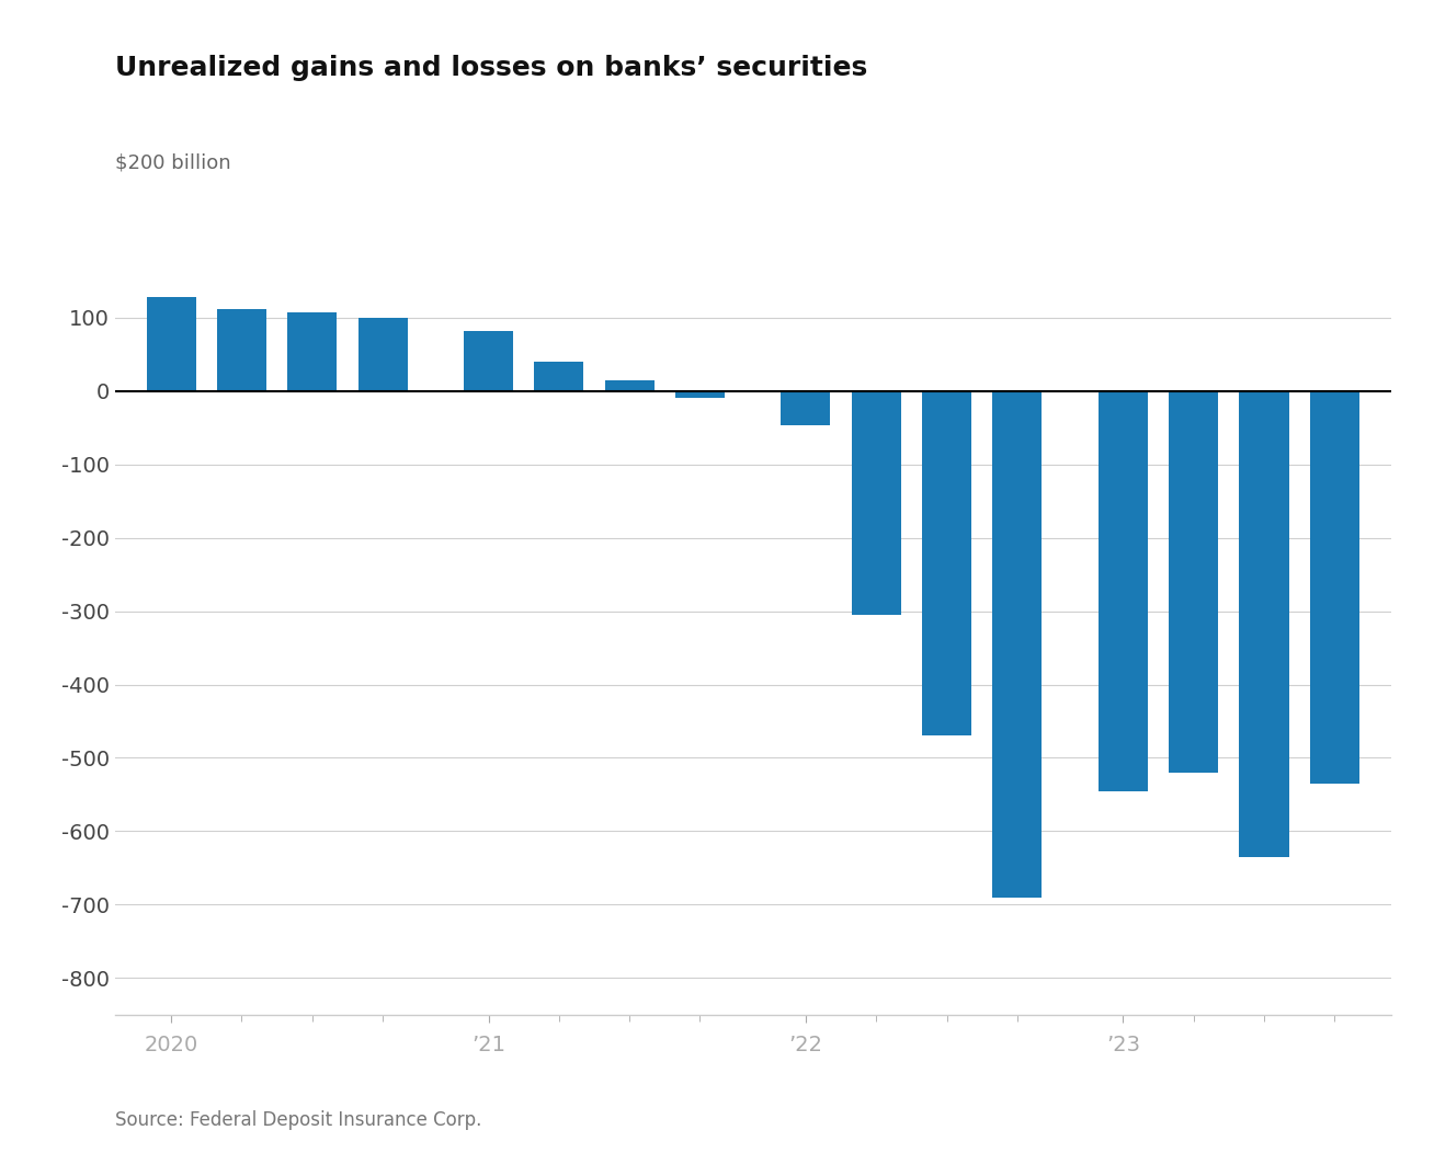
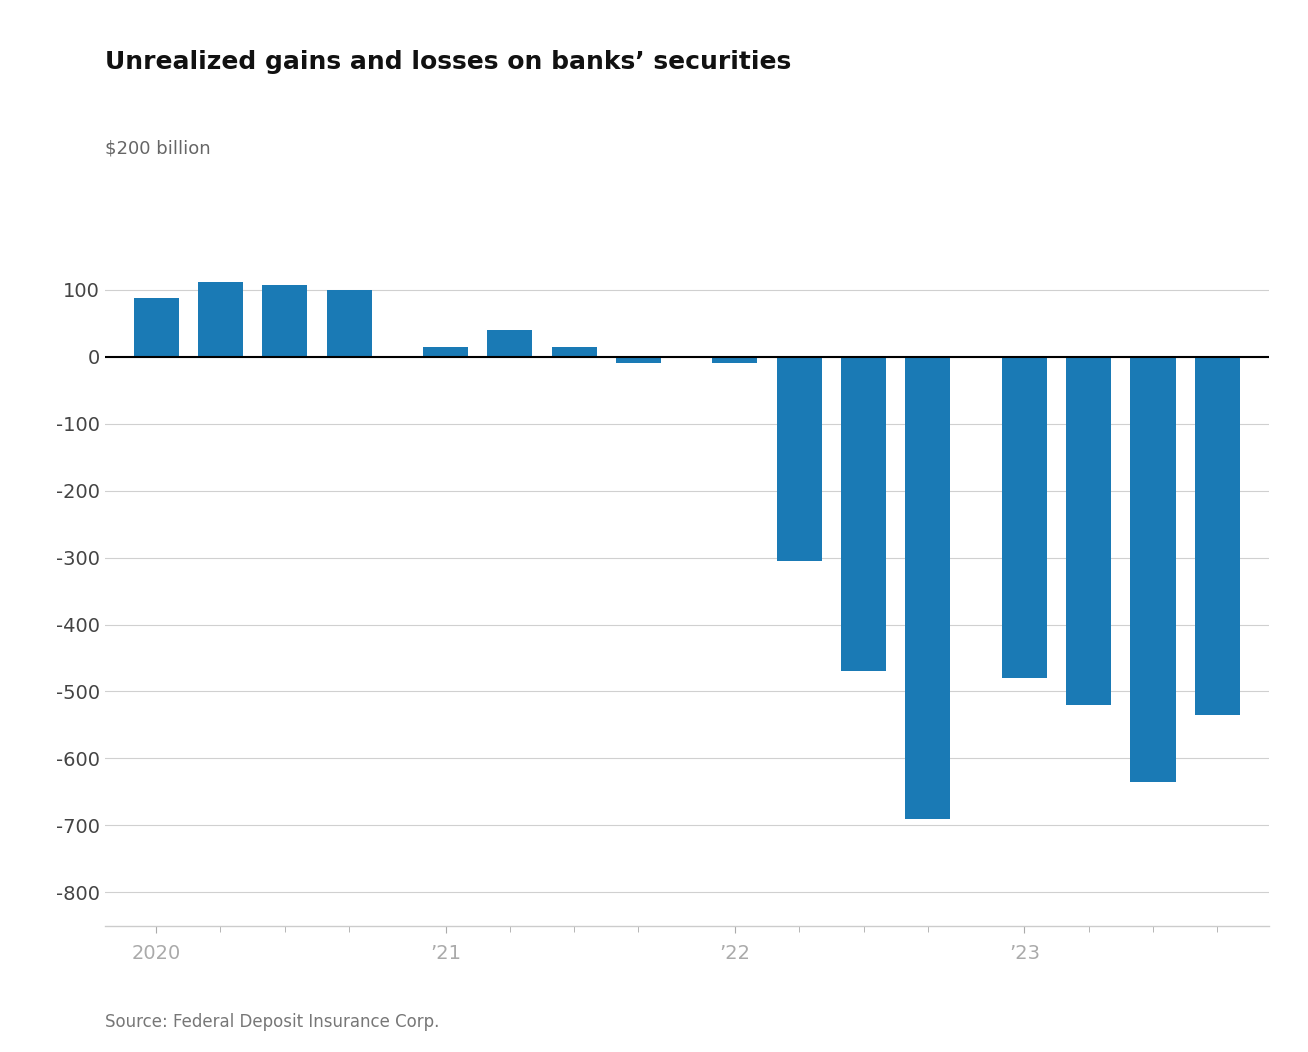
2020: 128 -> 88
’21: 82 -> 15
’22: -46 -> -10
’23: -546 -> -480
